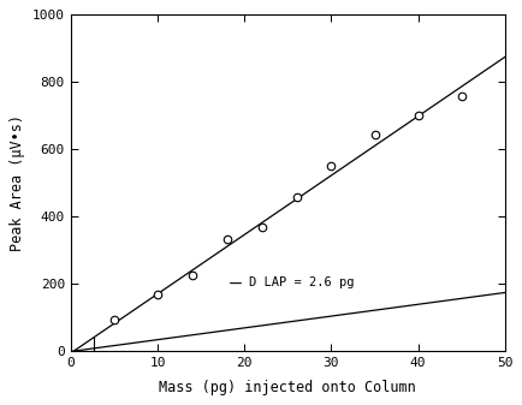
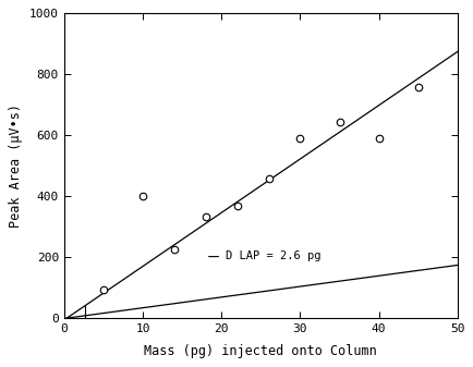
10: 170 -> 400
30: 550 -> 590
40: 700 -> 590
